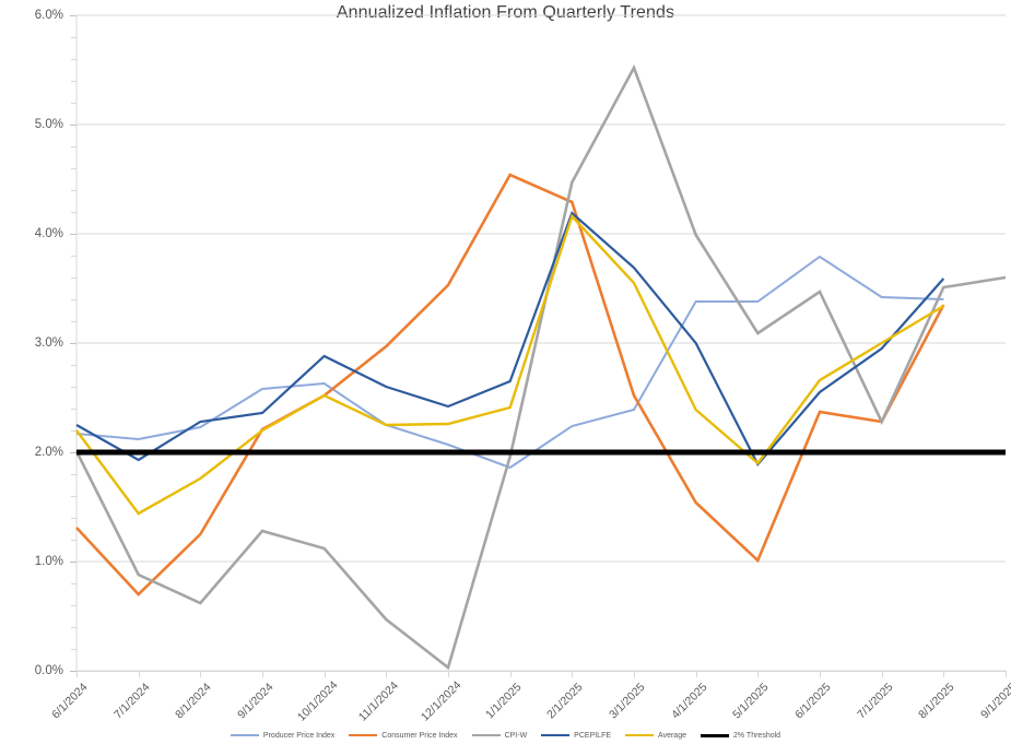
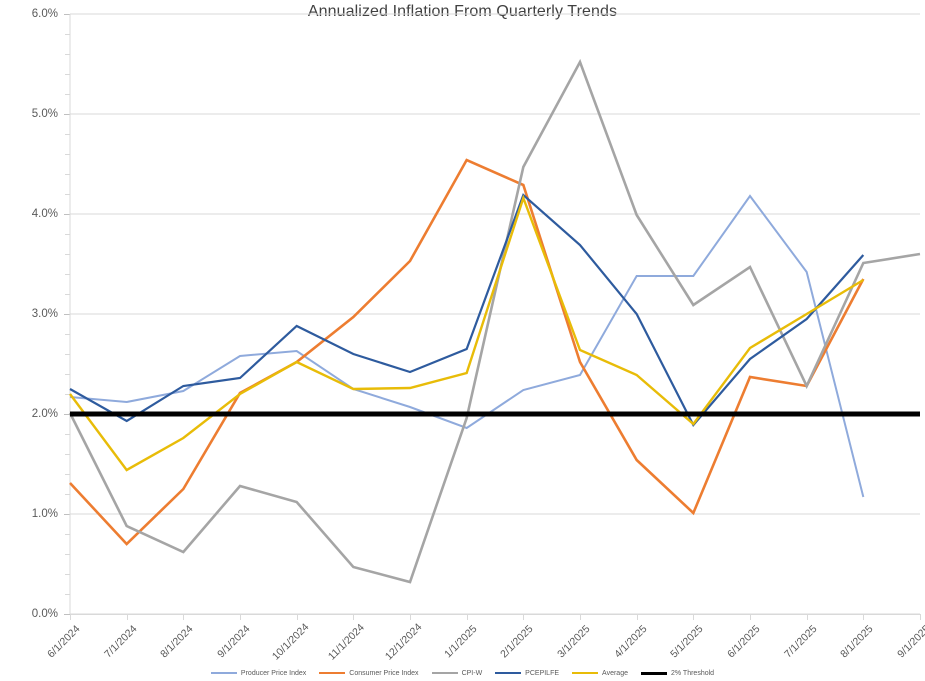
CPI-W/12/1/2024: 0.03% -> 0.32%
Average/3/1/2025: 3.55% -> 2.64%
Producer Price Index/6/1/2025: 3.79% -> 4.18%
Producer Price Index/8/1/2025: 3.40% -> 1.17%
